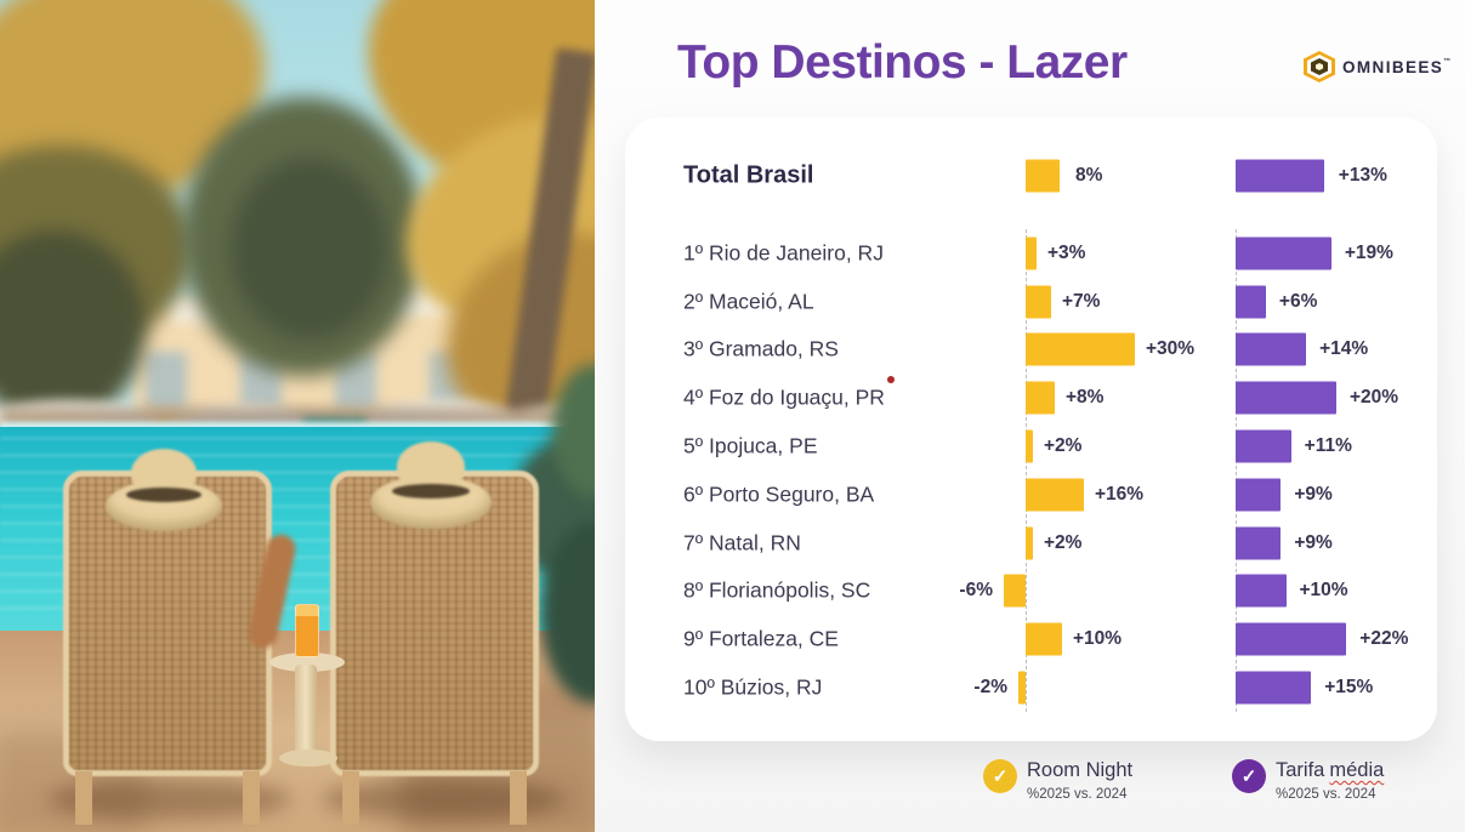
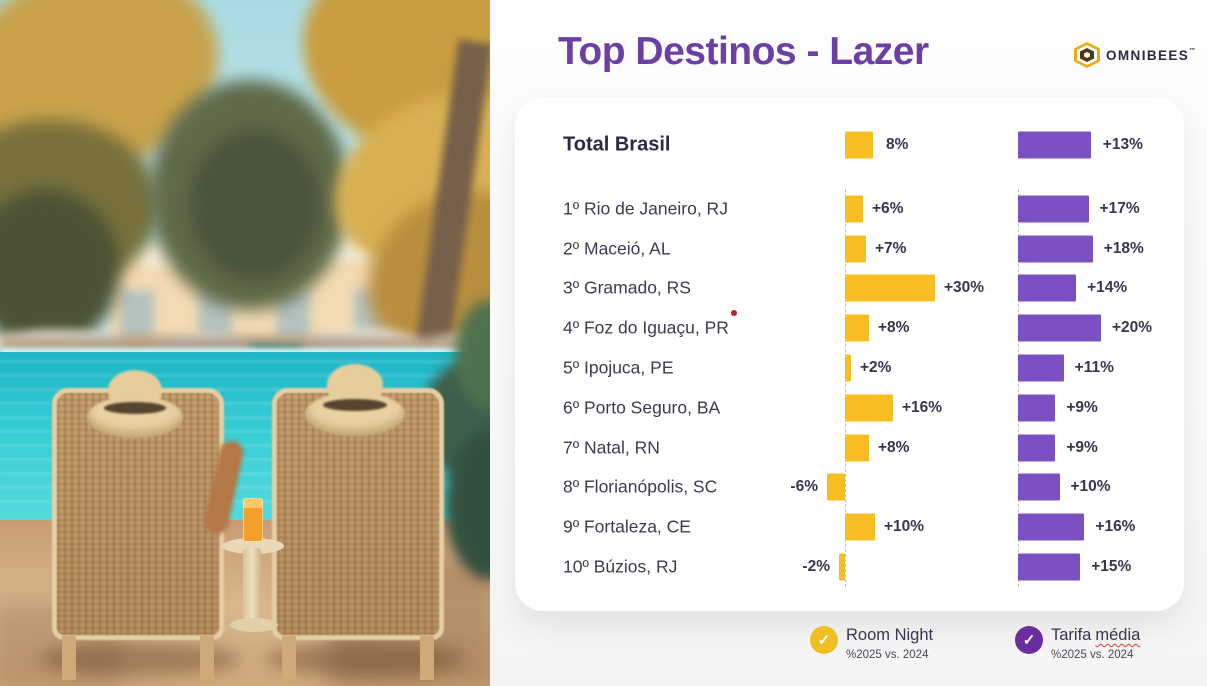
Room Night/1º Rio de Janeiro, RJ: +3% -> +6%
Tarifa média/1º Rio de Janeiro, RJ: +19% -> +17%
Tarifa média/2º Maceió, AL: +6% -> +18%
Room Night/7º Natal, RN: +2% -> +8%
Tarifa média/9º Fortaleza, CE: +22% -> +16%
